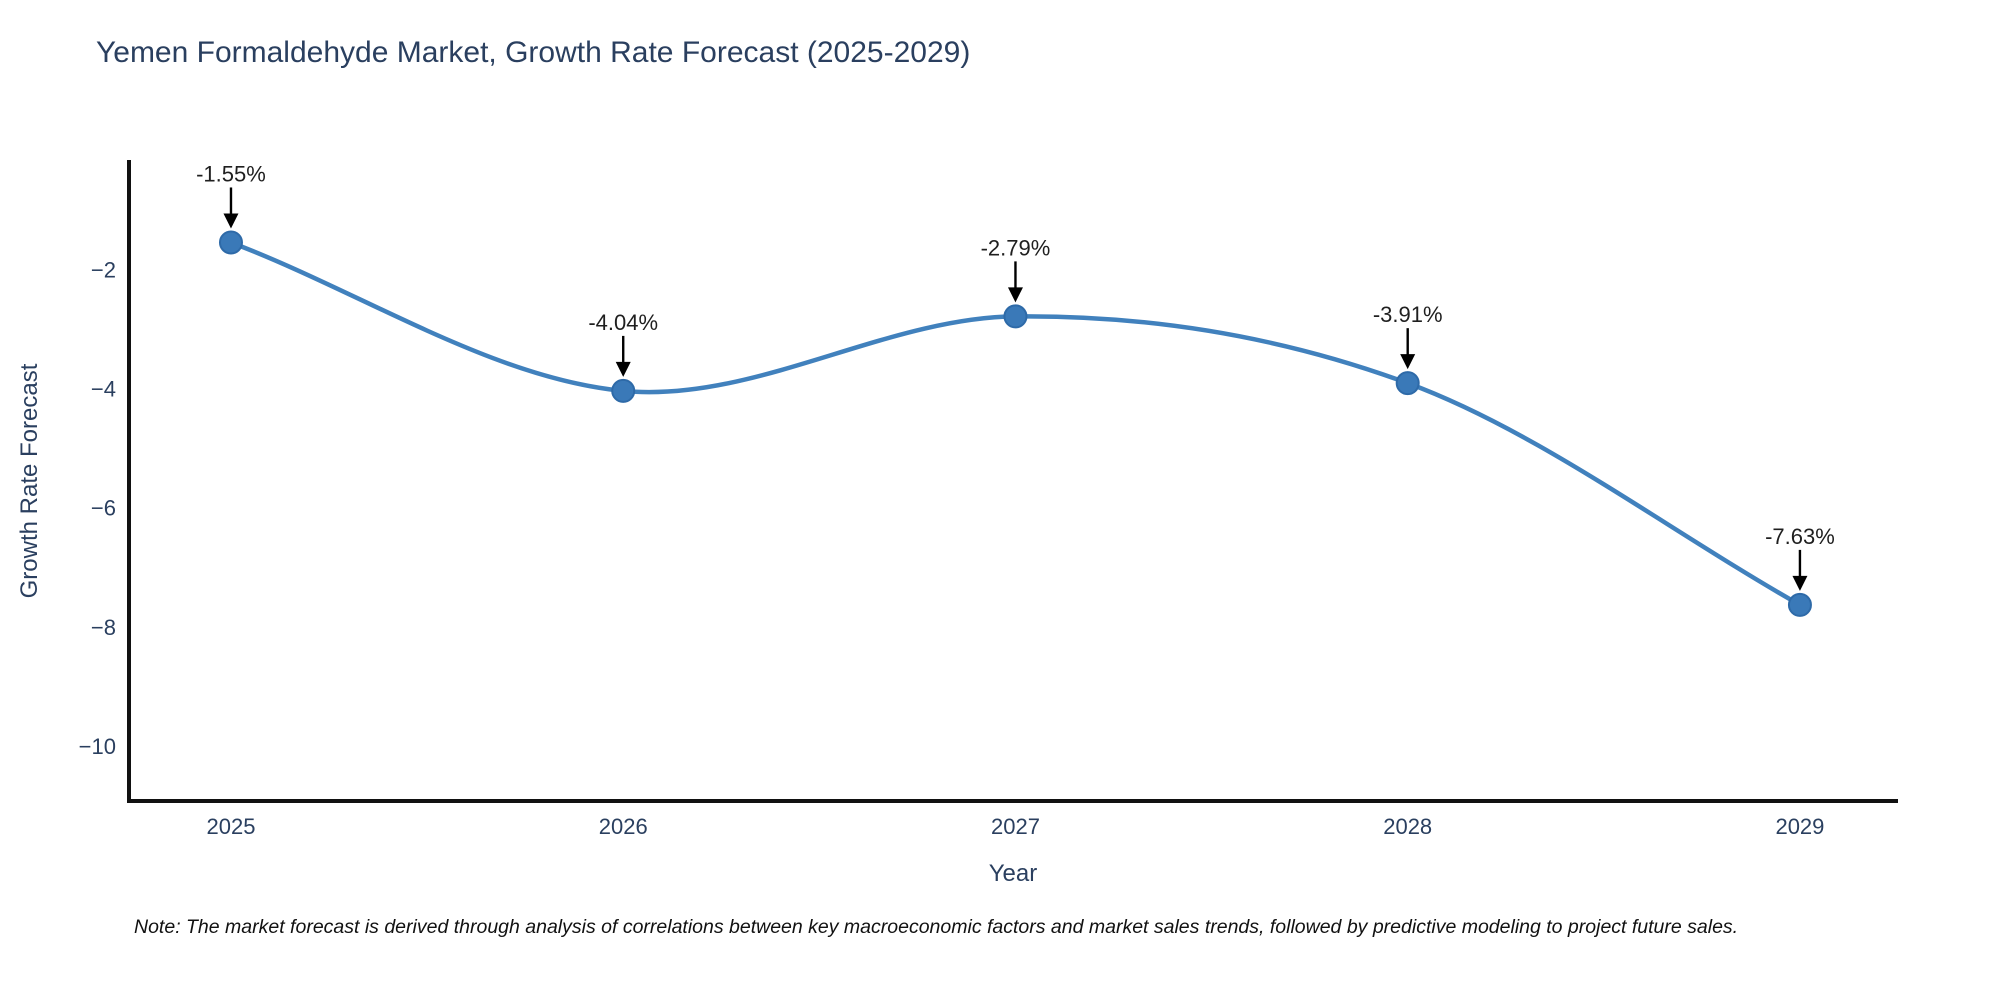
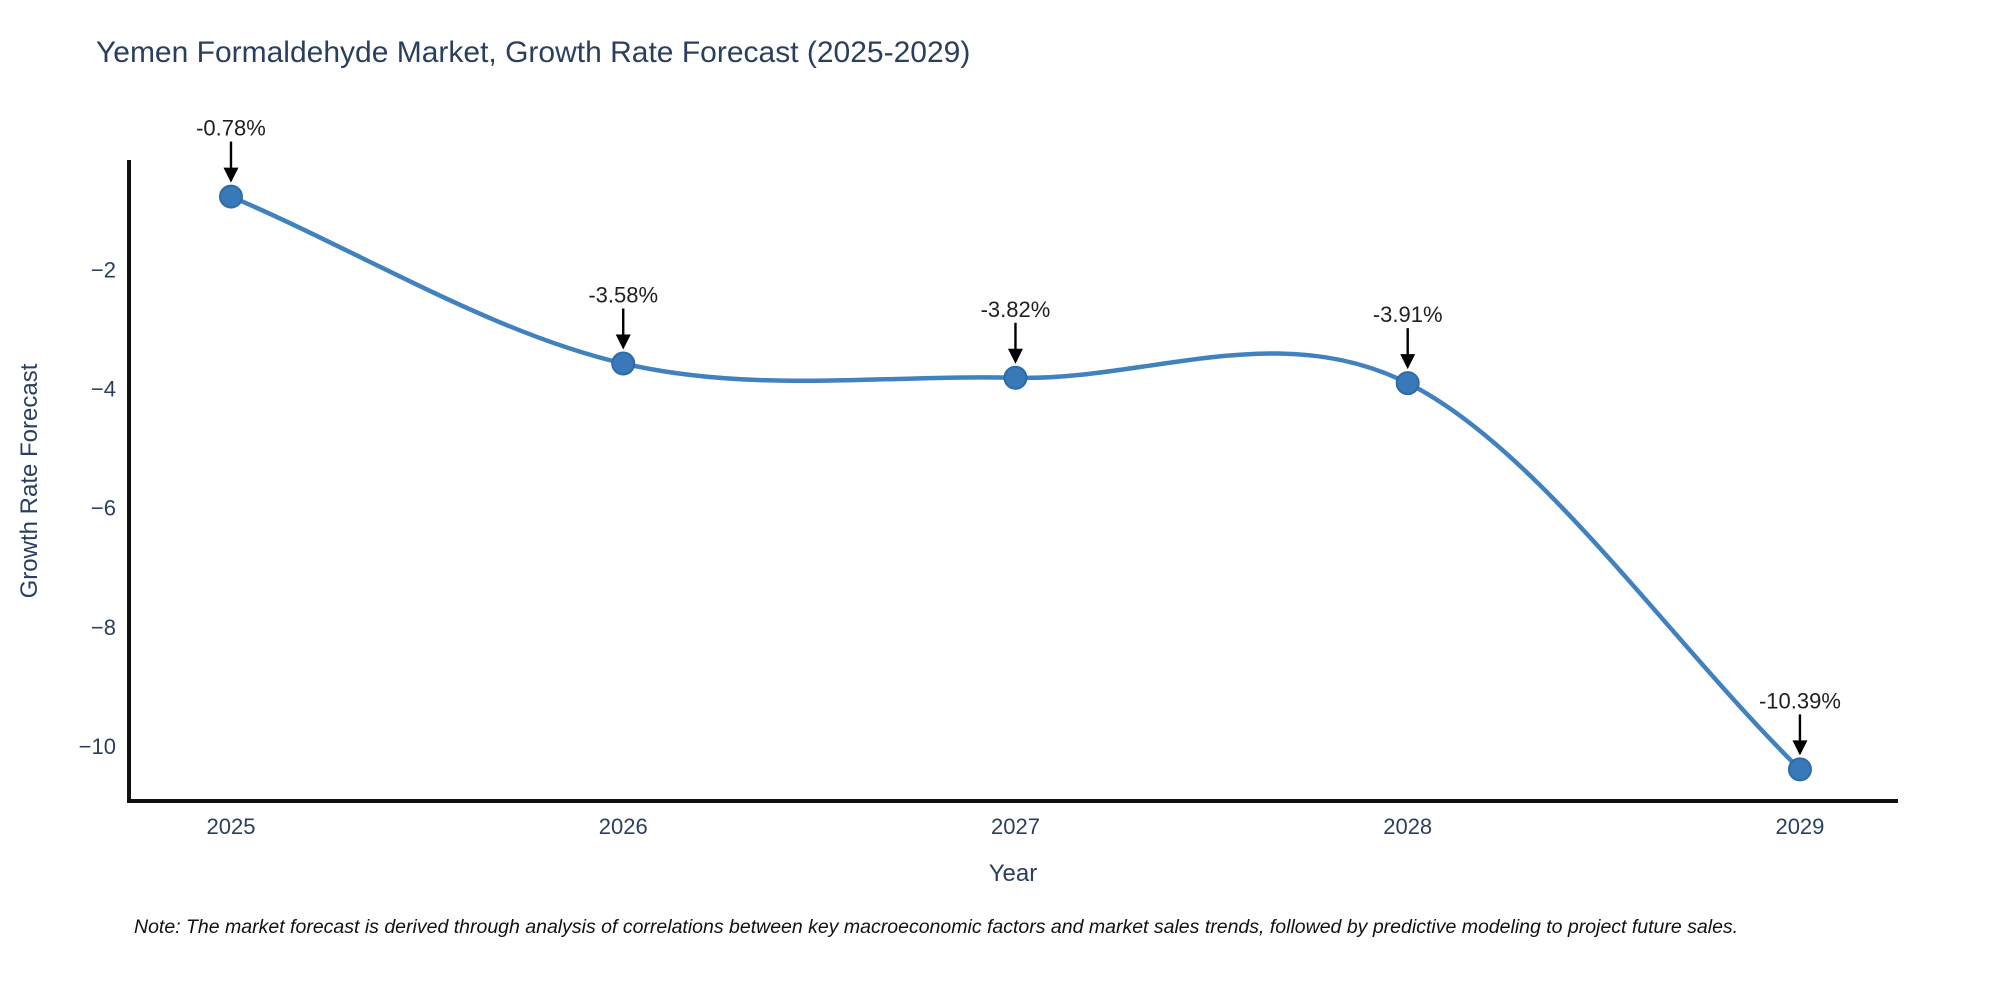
2025: -1.55% -> -0.78%
2026: -4.04% -> -3.58%
2027: -2.79% -> -3.82%
2029: -7.63% -> -10.39%
